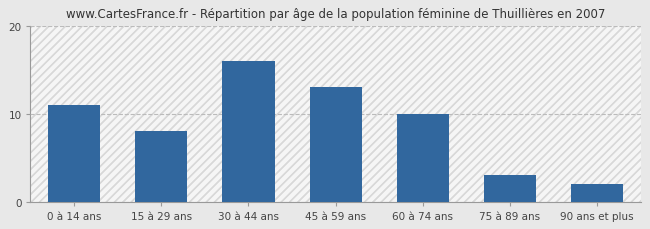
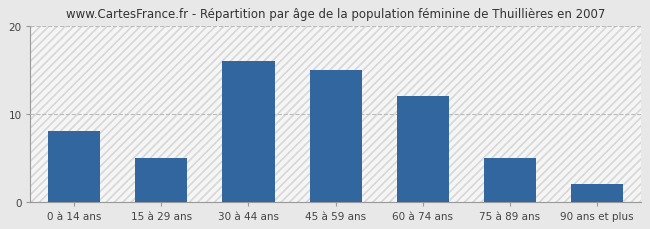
0 à 14 ans: 11 -> 8
15 à 29 ans: 8 -> 5
45 à 59 ans: 13 -> 15
60 à 74 ans: 10 -> 12
75 à 89 ans: 3 -> 5
